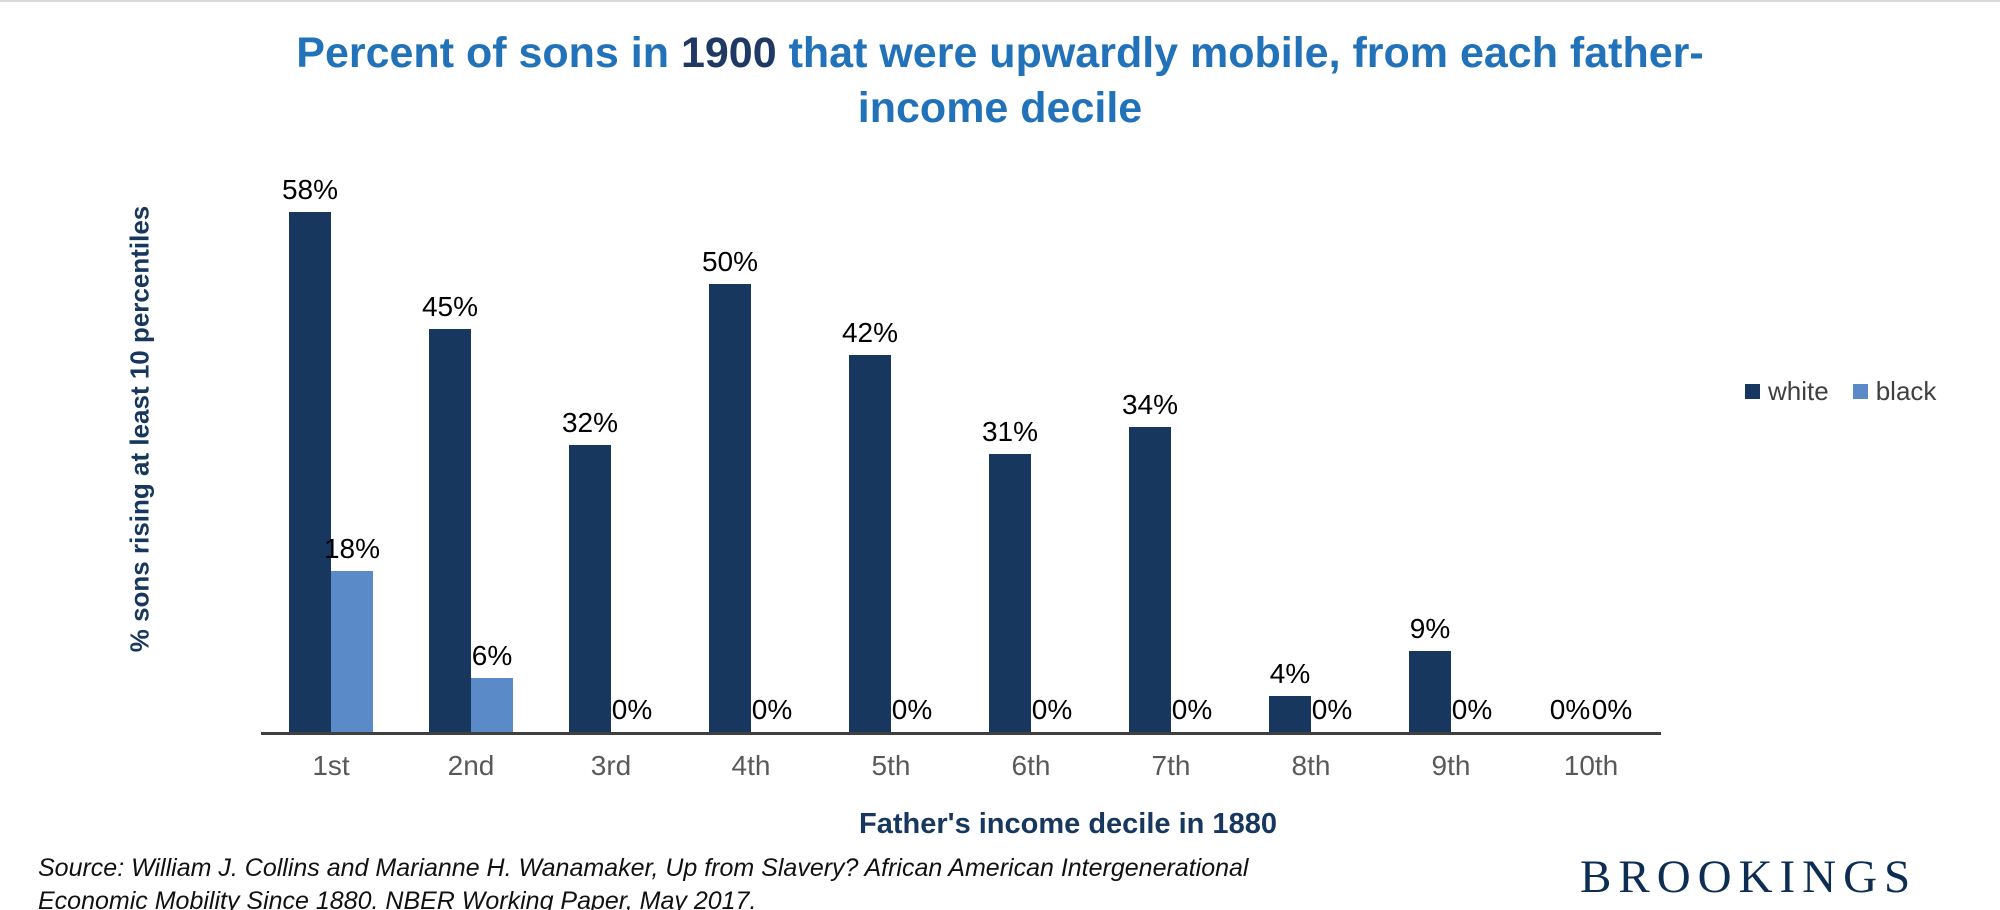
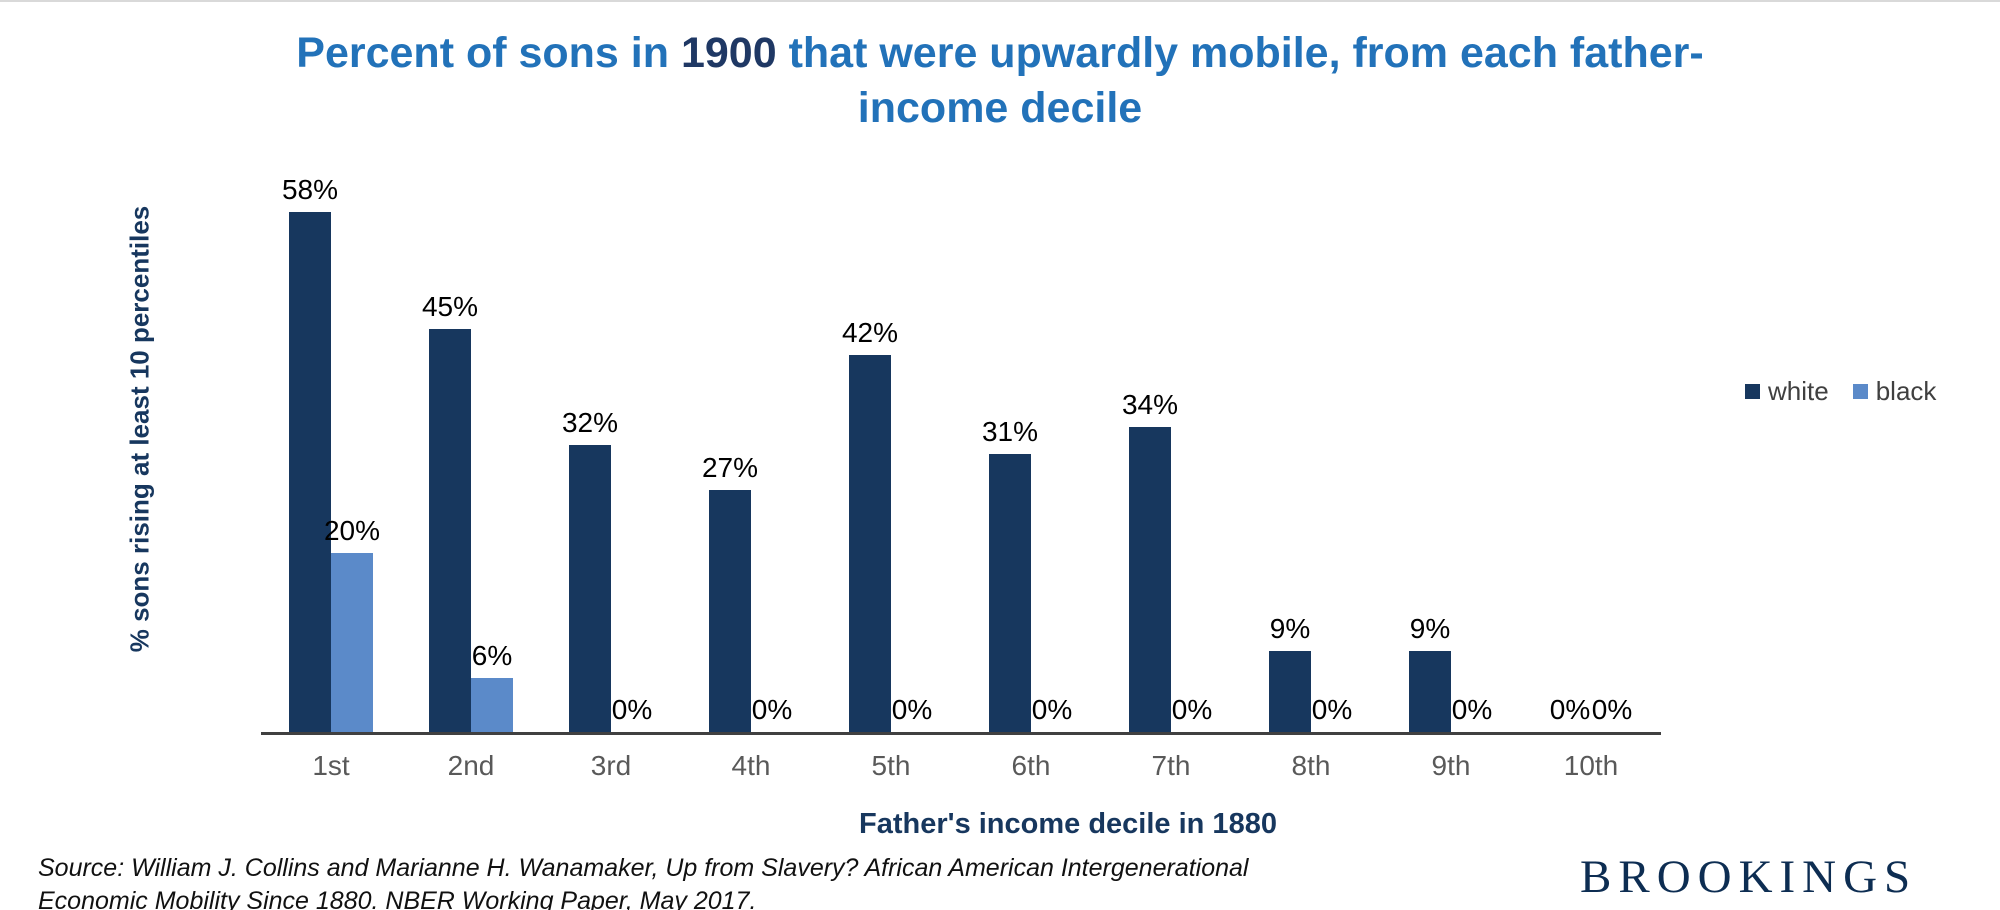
black/1st: 18% -> 20%
white/4th: 50% -> 27%
white/8th: 4% -> 9%
